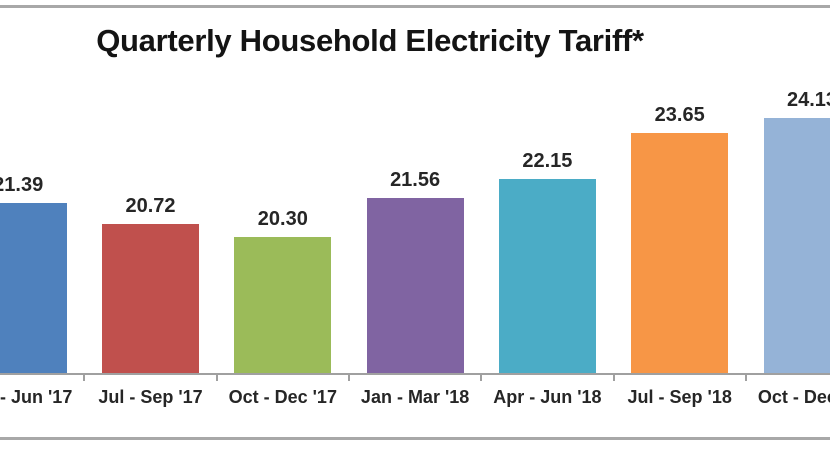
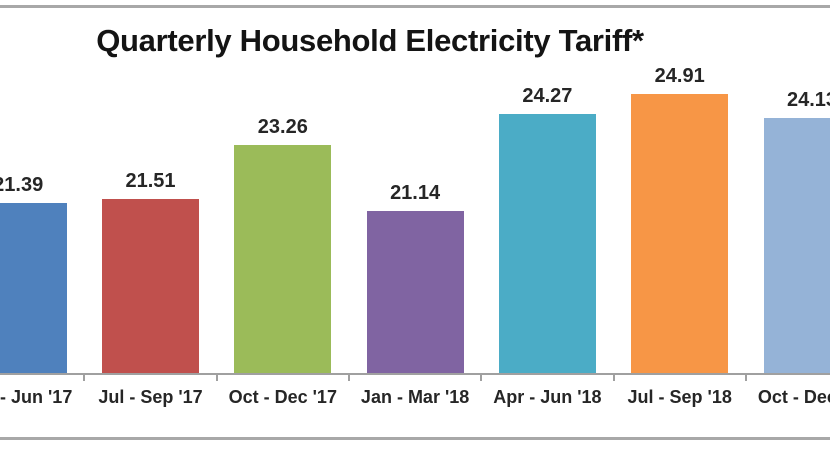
Jul - Sep '17: 20.72 -> 21.51
Oct - Dec '17: 20.30 -> 23.26
Jan - Mar '18: 21.56 -> 21.14
Apr - Jun '18: 22.15 -> 24.27
Jul - Sep '18: 23.65 -> 24.91
